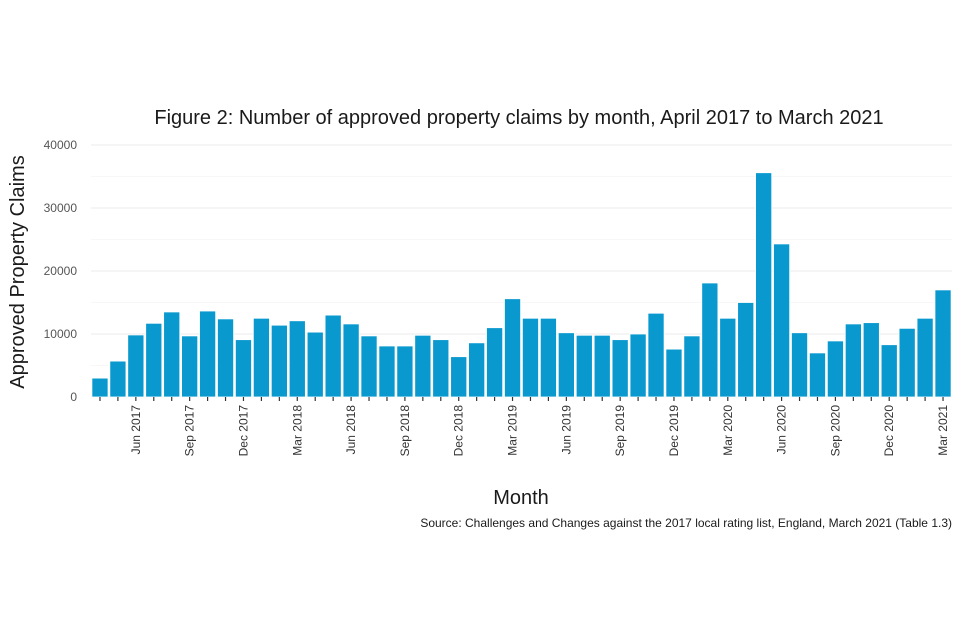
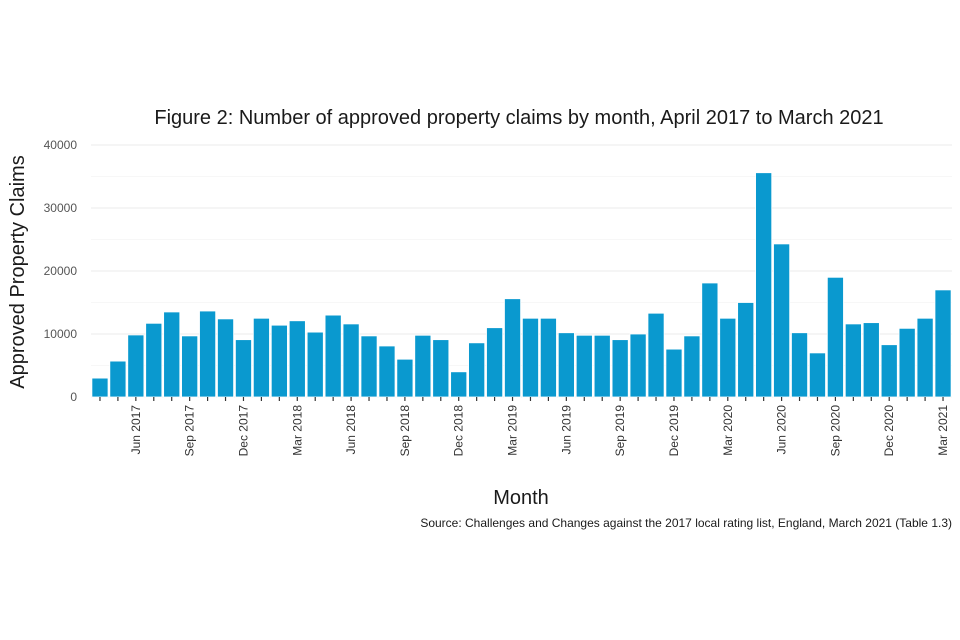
Sep 2018: 8000 -> 6000
Dec 2018: 6000 -> 4000
Sep 2020: 9000 -> 19000
